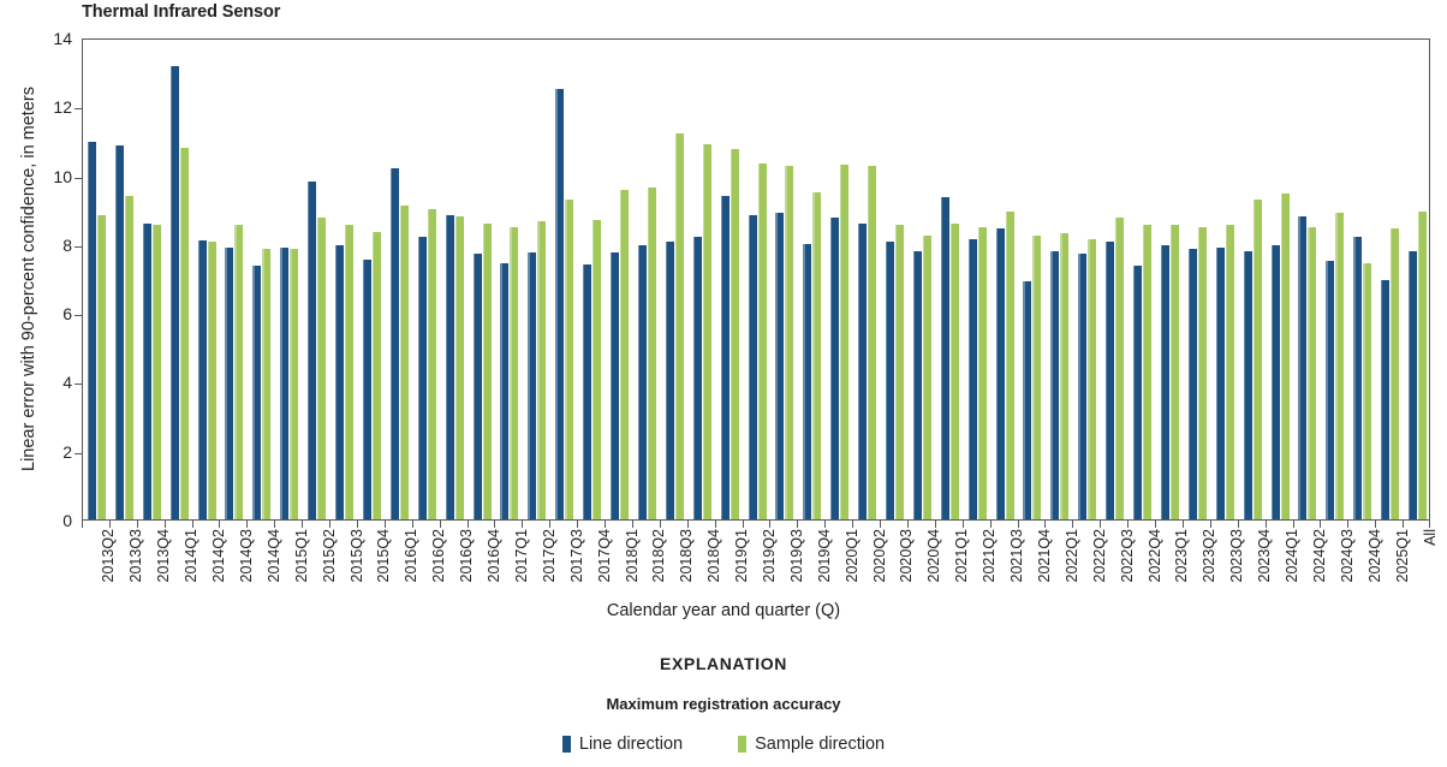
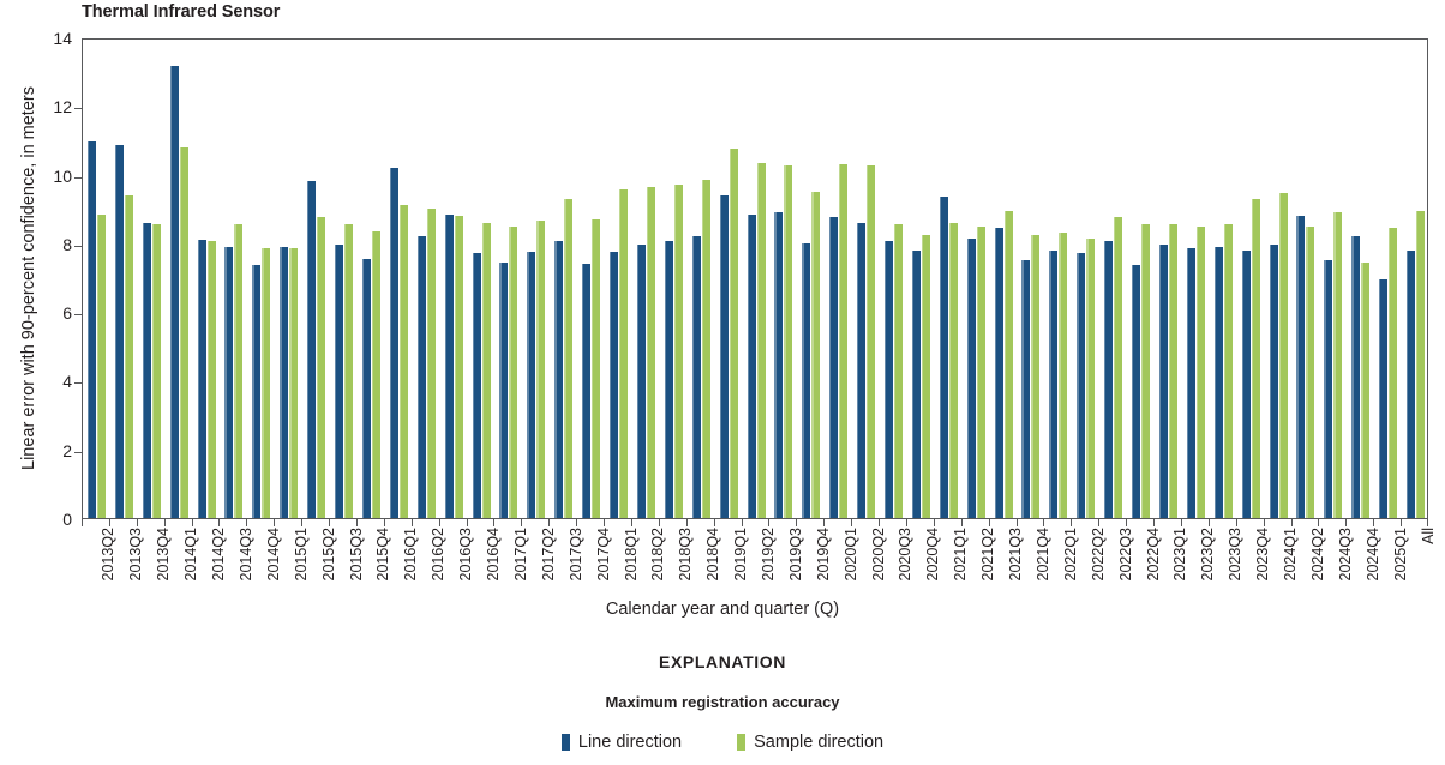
Line direction/2017Q3: 12.5 -> 8.1
Sample direction/2018Q3: 11.2 -> 9.7
Sample direction/2018Q4: 10.9 -> 9.8
Line direction/2021Q4: 6.9 -> 7.5
